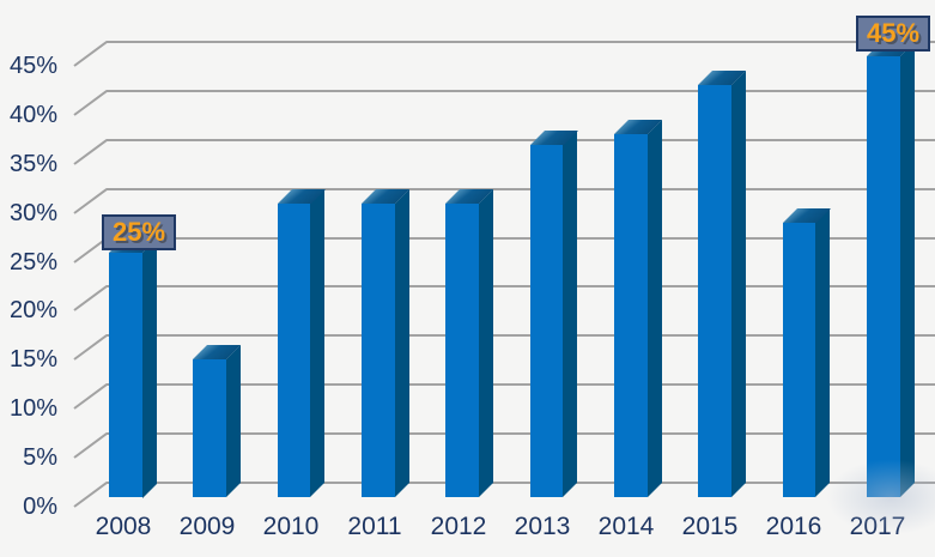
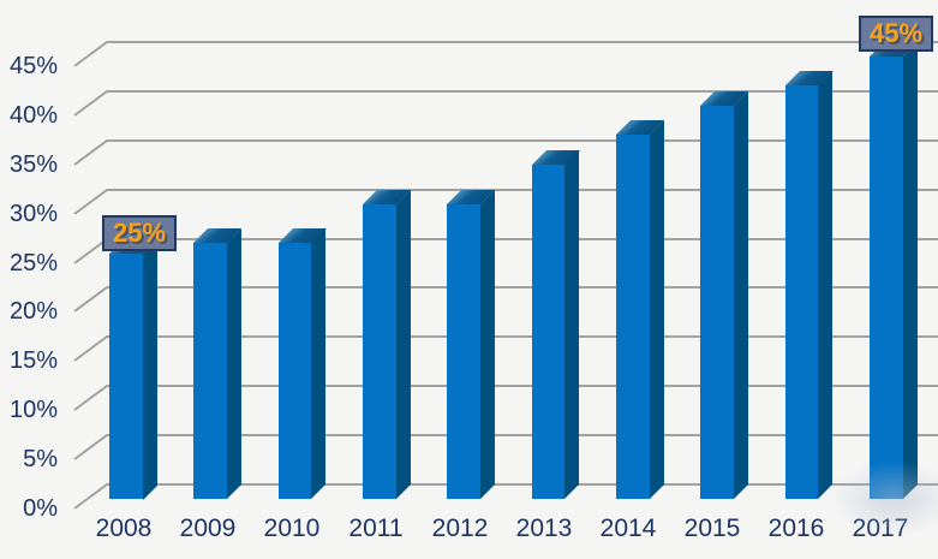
2009: 14% -> 26%
2010: 30% -> 26%
2013: 36% -> 34%
2015: 42% -> 40%
2016: 28% -> 42%
